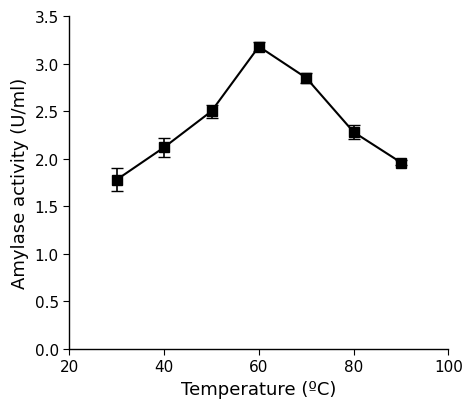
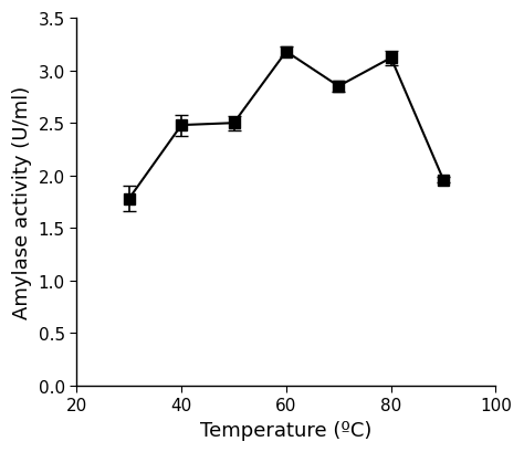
40: 2.12 -> 2.48
80: 2.28 -> 3.12
